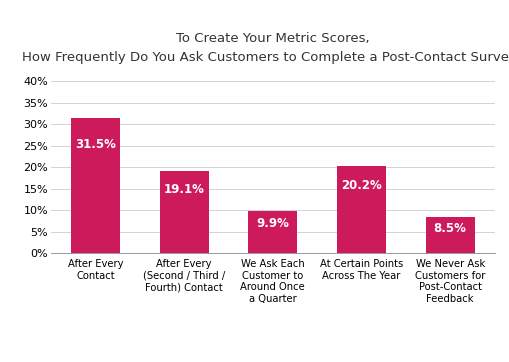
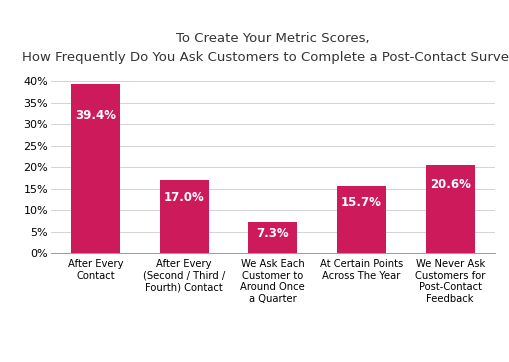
After Every Contact: 31.5% -> 39.4%
After Every (Second / Third / Fourth) Contact: 19.1% -> 17.0%
We Ask Each Customer to Around Once a Quarter: 9.9% -> 7.3%
At Certain Points Across The Year: 20.2% -> 15.7%
We Never Ask Customers for Post-Contact Feedback: 8.5% -> 20.6%
